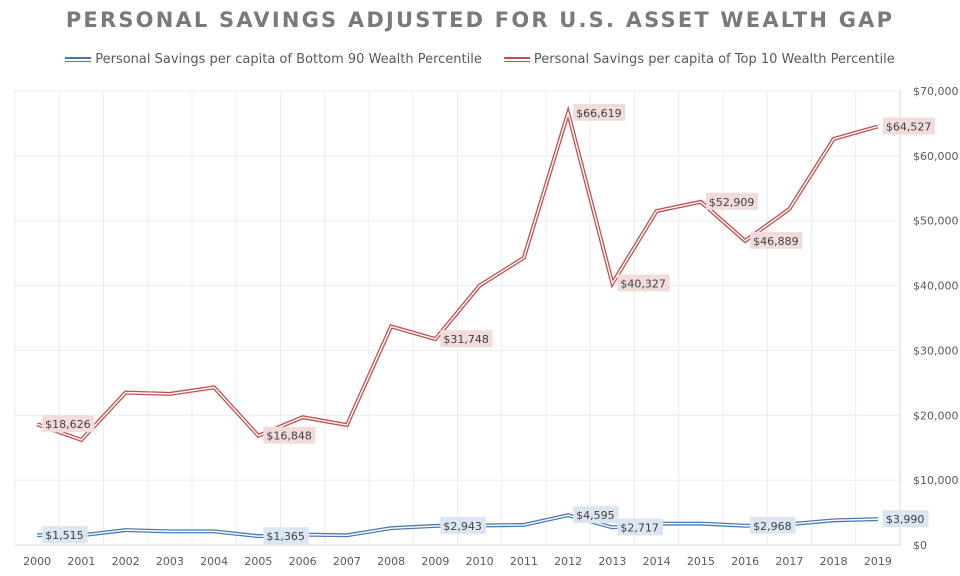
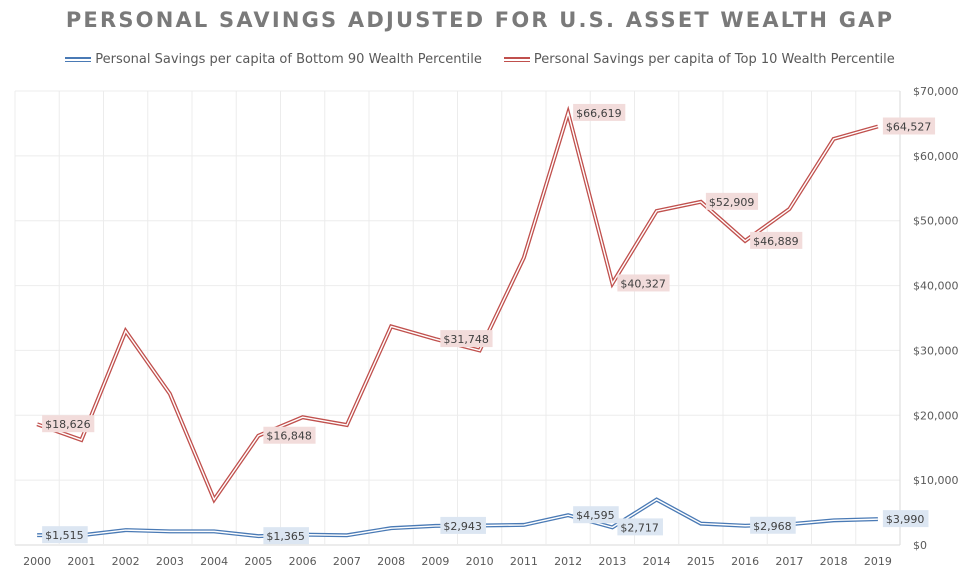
Personal Savings per capita of Top 10 Wealth Percentile/2002: $24000 -> $33000
Personal Savings per capita of Top 10 Wealth Percentile/2004: $24000 -> $7000
Personal Savings per capita of Top 10 Wealth Percentile/2010: $40000 -> $30000
Personal Savings per capita of Bottom 90 Wealth Percentile/2014: $3000 -> $7000
